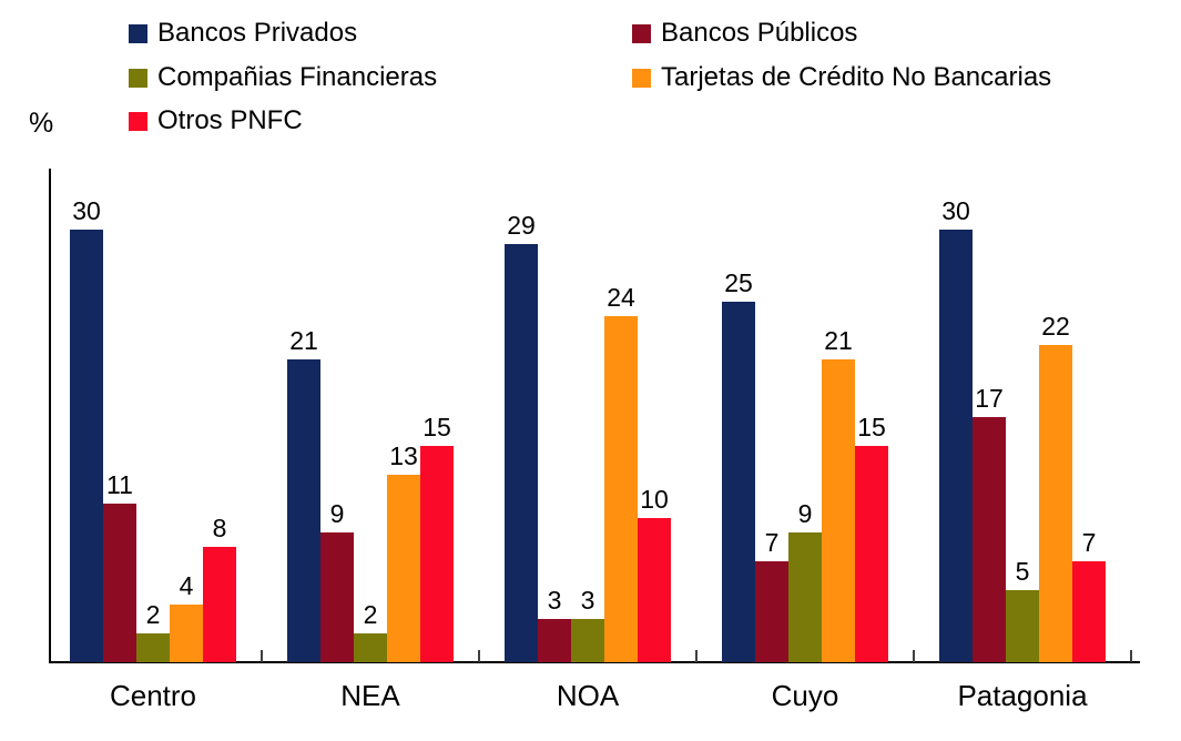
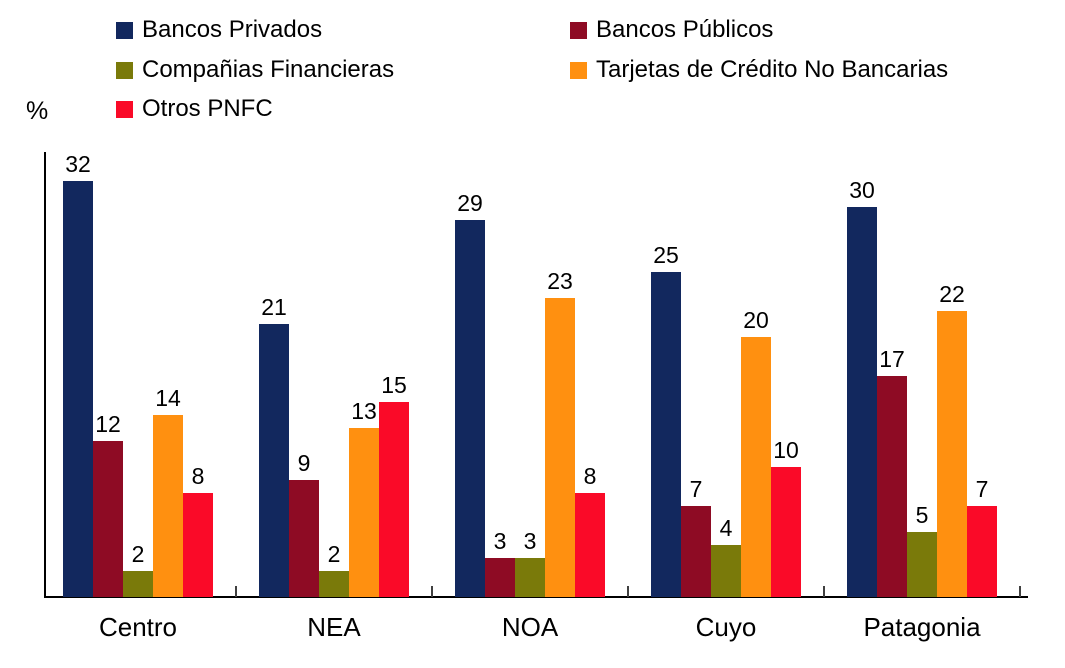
Bancos Privados/Centro: 30 -> 32
Bancos Públicos/Centro: 11 -> 12
Tarjetas de Crédito No Bancarias/Centro: 4 -> 14
Tarjetas de Crédito No Bancarias/NOA: 24 -> 23
Otros PNFC/NOA: 10 -> 8
Compañias Financieras/Cuyo: 9 -> 4
Tarjetas de Crédito No Bancarias/Cuyo: 21 -> 20
Otros PNFC/Cuyo: 15 -> 10
